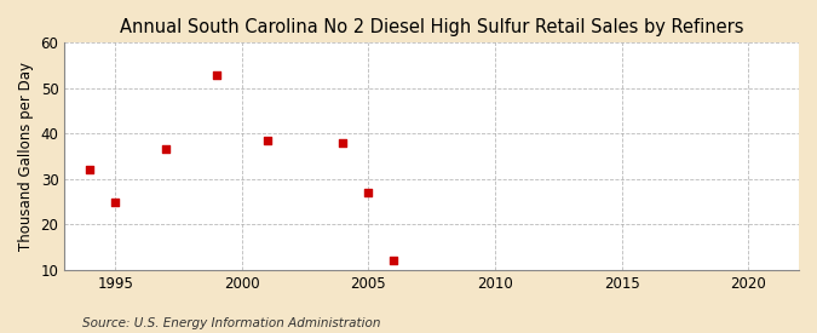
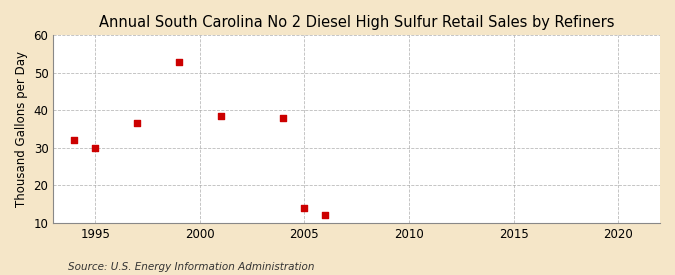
1995: 25.0 -> 30.0
2005: 27.0 -> 14.0
